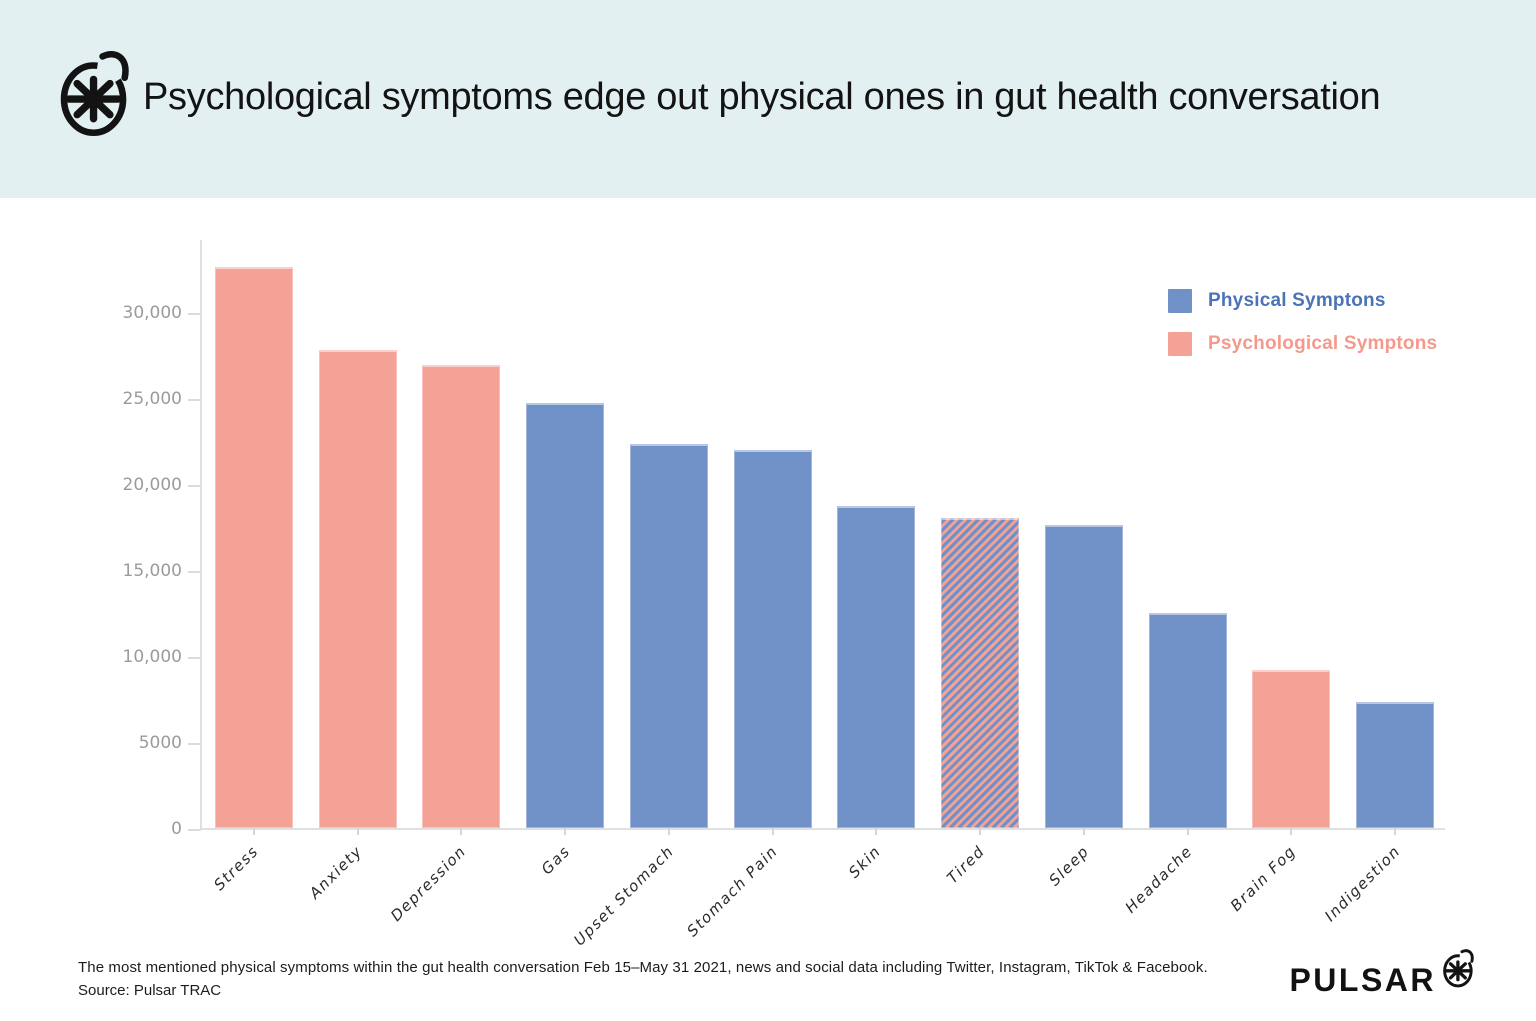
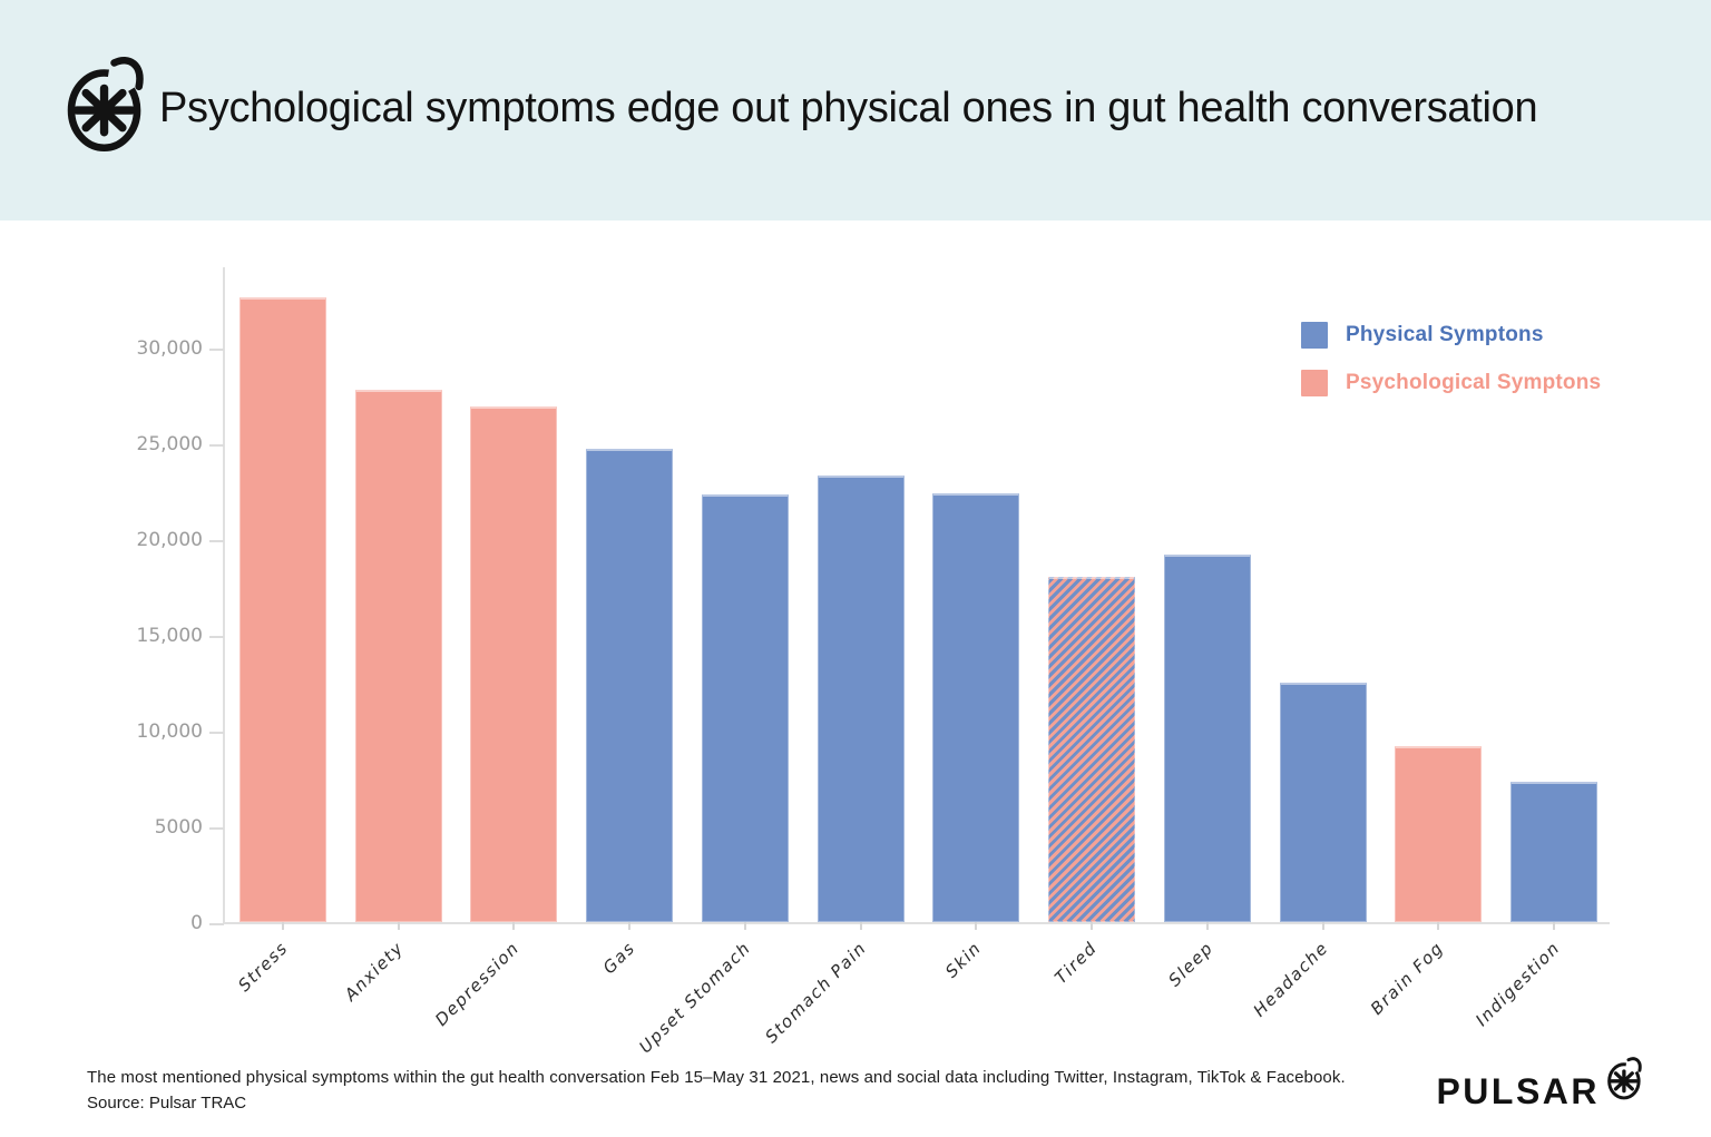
Stomach Pain: 22000 -> 23300
Skin: 18700 -> 22400
Sleep: 17600 -> 19200
